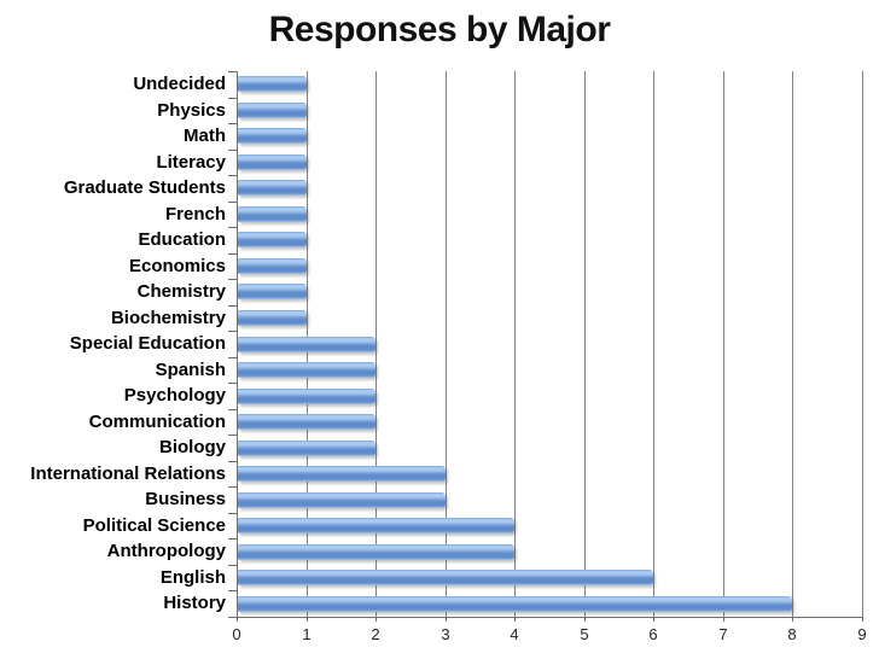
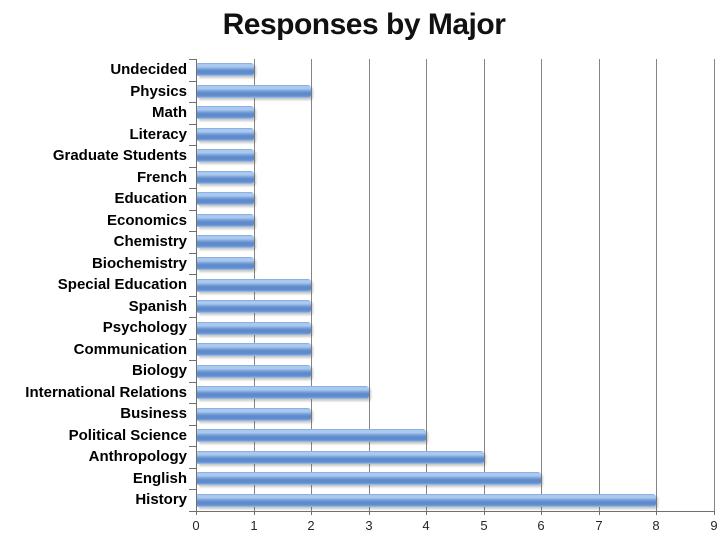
Physics: 1 -> 2
Business: 3 -> 2
Anthropology: 4 -> 5
